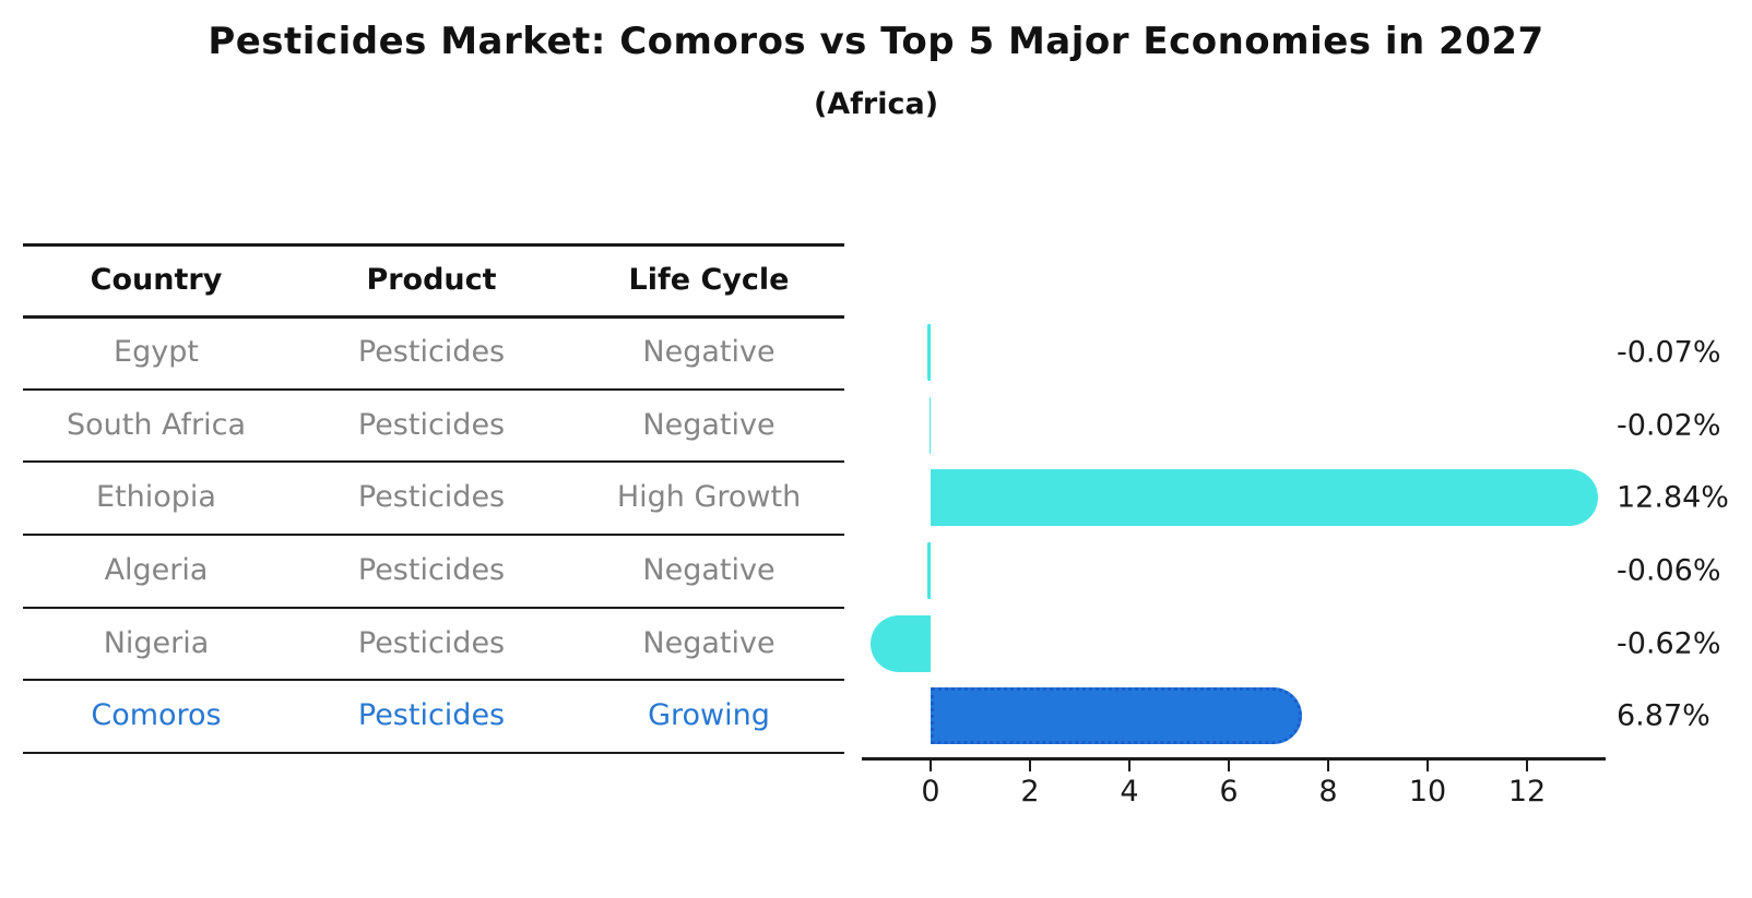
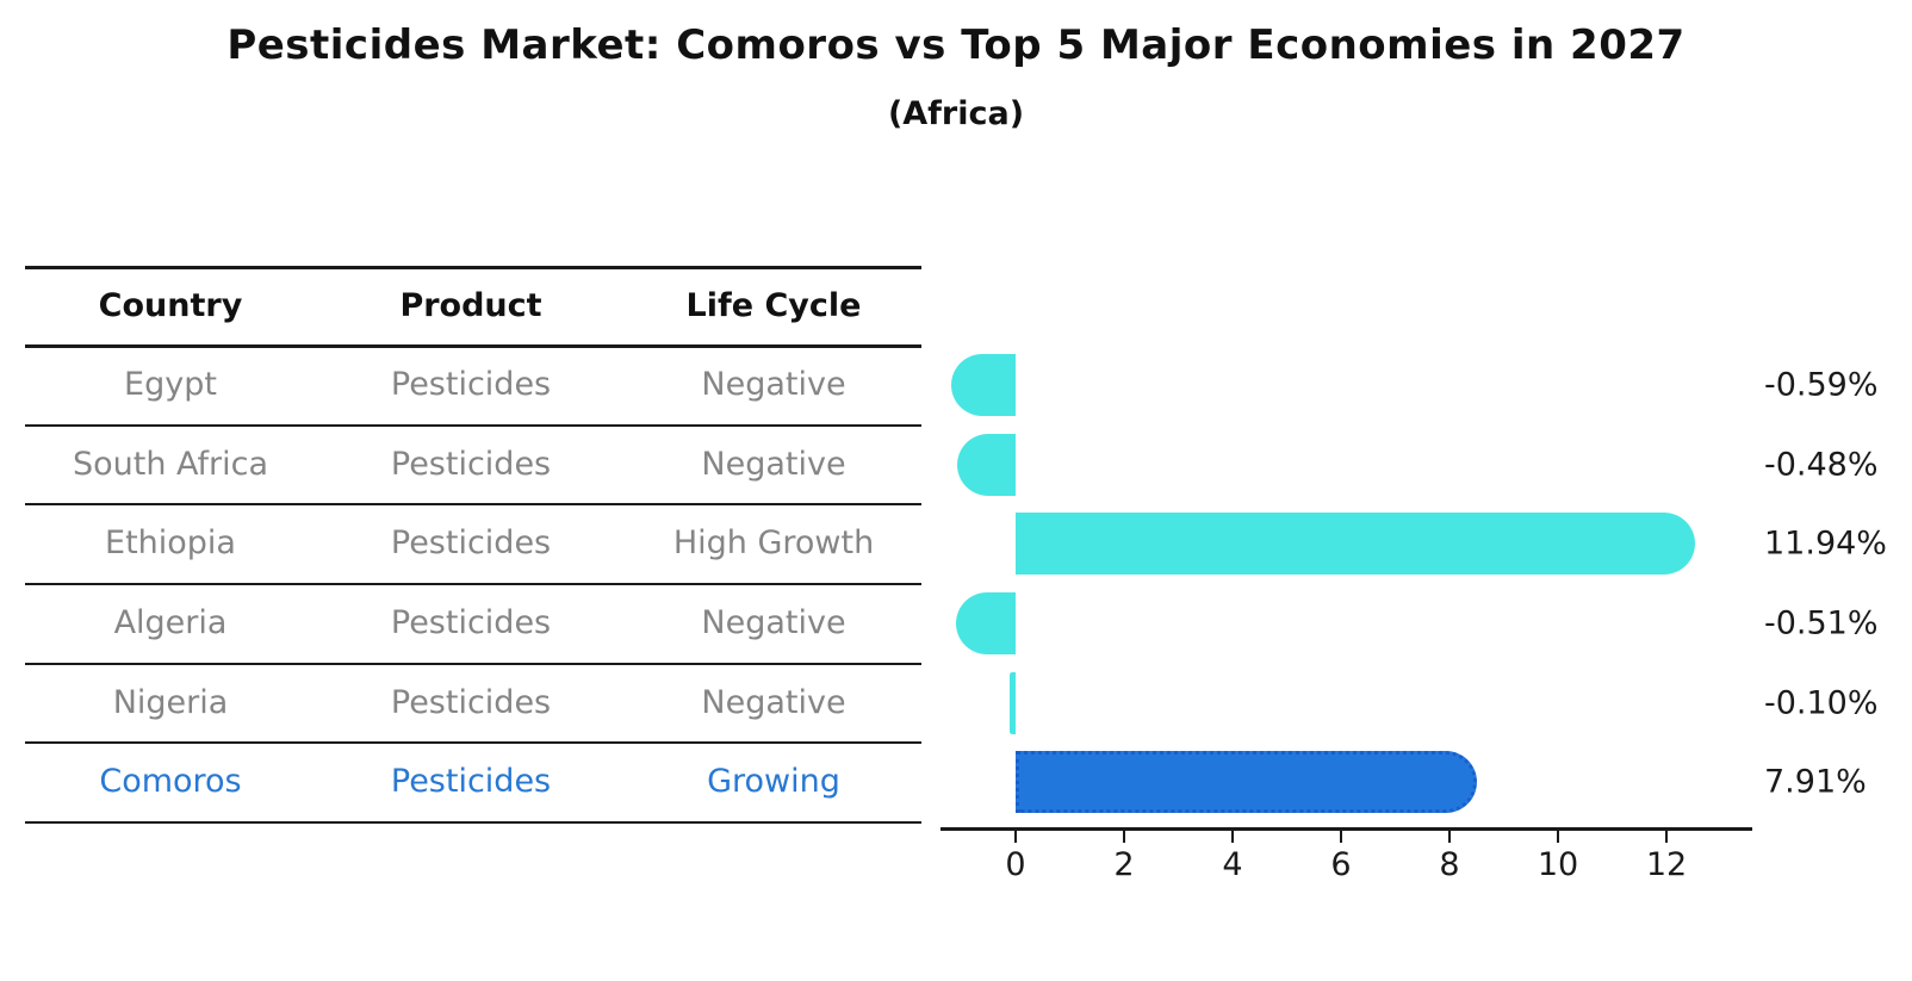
Egypt: -0.07% -> -0.59%
South Africa: -0.02% -> -0.48%
Ethiopia: 12.84% -> 11.94%
Algeria: -0.06% -> -0.51%
Nigeria: -0.62% -> -0.10%
Comoros: 6.87% -> 7.91%
